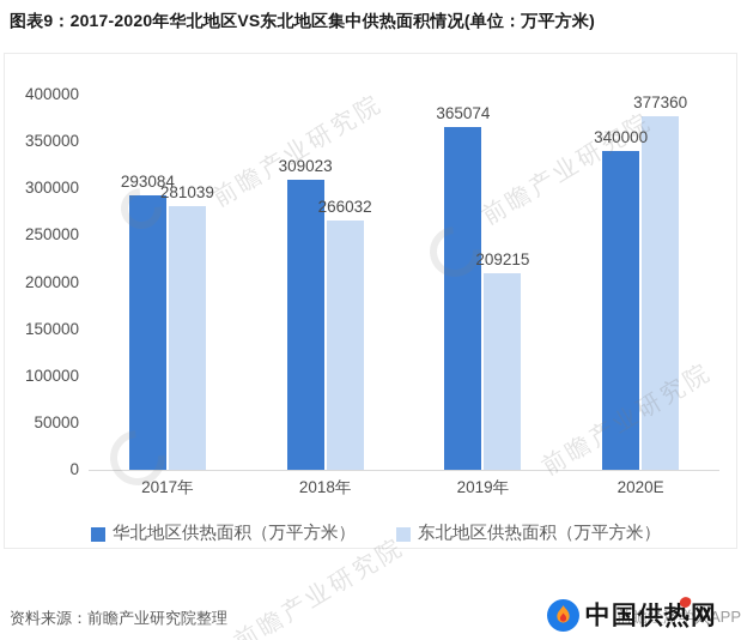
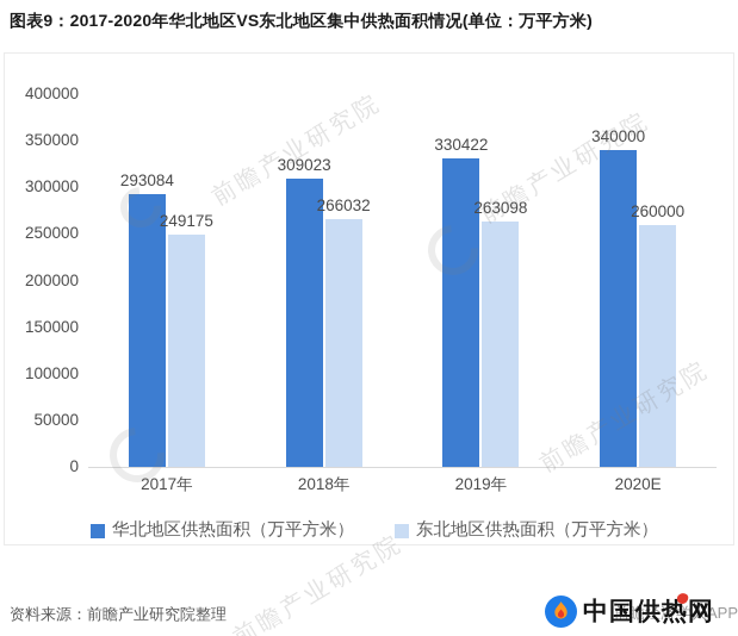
东北地区供热面积（万平方米）/2017年: 281039 -> 249175
华北地区供热面积（万平方米）/2019年: 365074 -> 330422
东北地区供热面积（万平方米）/2019年: 209215 -> 263098
东北地区供热面积（万平方米）/2020E: 377360 -> 260000
